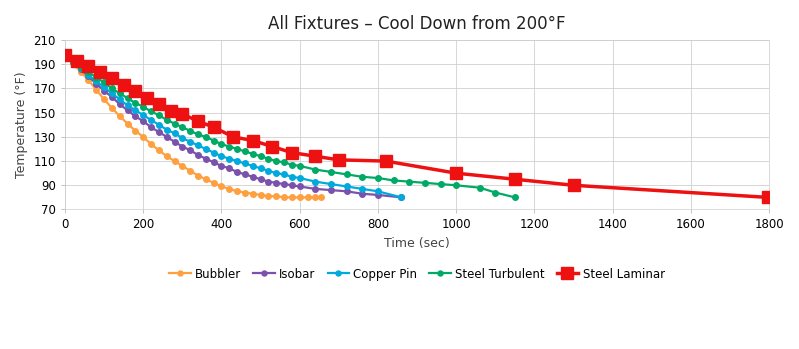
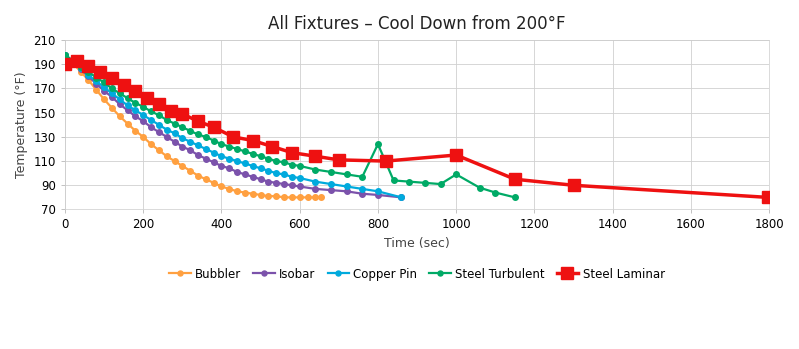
Steel Laminar/0: 198 -> 190
Steel Turbulent/800: 96 -> 124
Steel Turbulent/1000: 90 -> 99
Steel Laminar/1000: 100 -> 115
